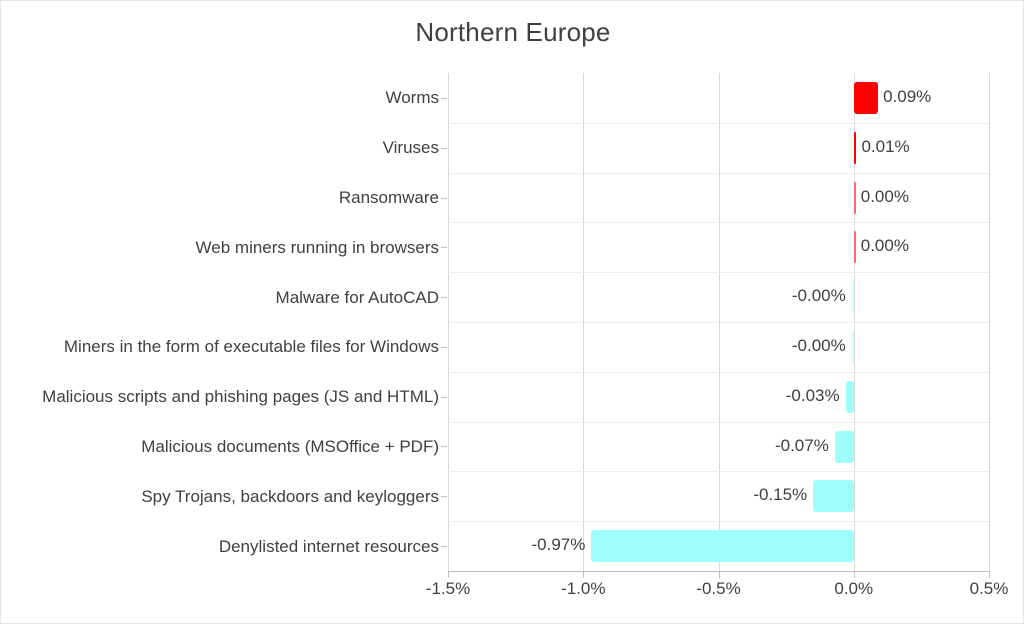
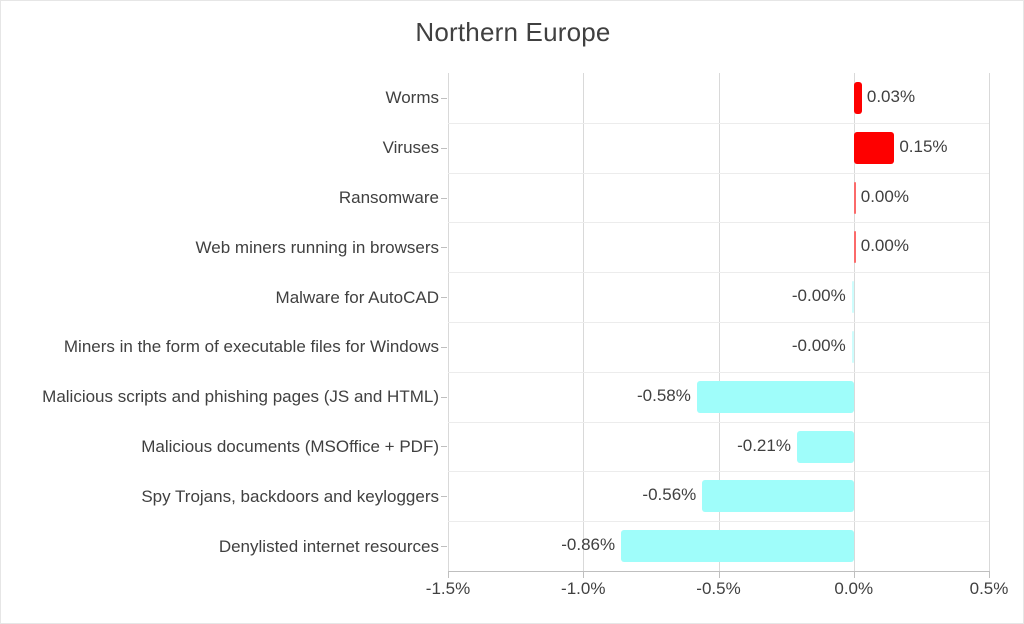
Worms: 0.09% -> 0.03%
Viruses: 0.01% -> 0.15%
Malicious scripts and phishing pages (JS and HTML): -0.03% -> -0.58%
Malicious documents (MSOffice + PDF): -0.07% -> -0.21%
Spy Trojans, backdoors and keyloggers: -0.15% -> -0.56%
Denylisted internet resources: -0.97% -> -0.86%
